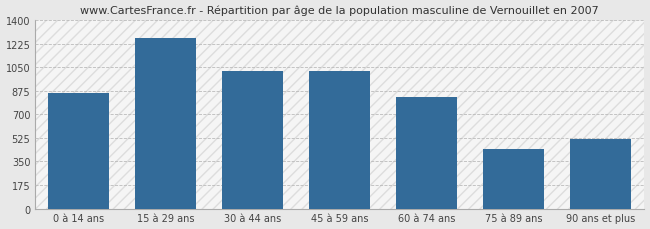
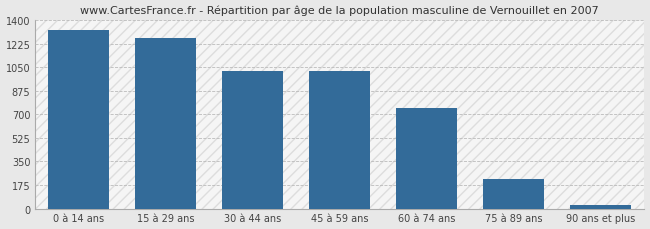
0 à 14 ans: 860 -> 1320
60 à 74 ans: 830 -> 740
75 à 89 ans: 440 -> 220
90 ans et plus: 520 -> 30
